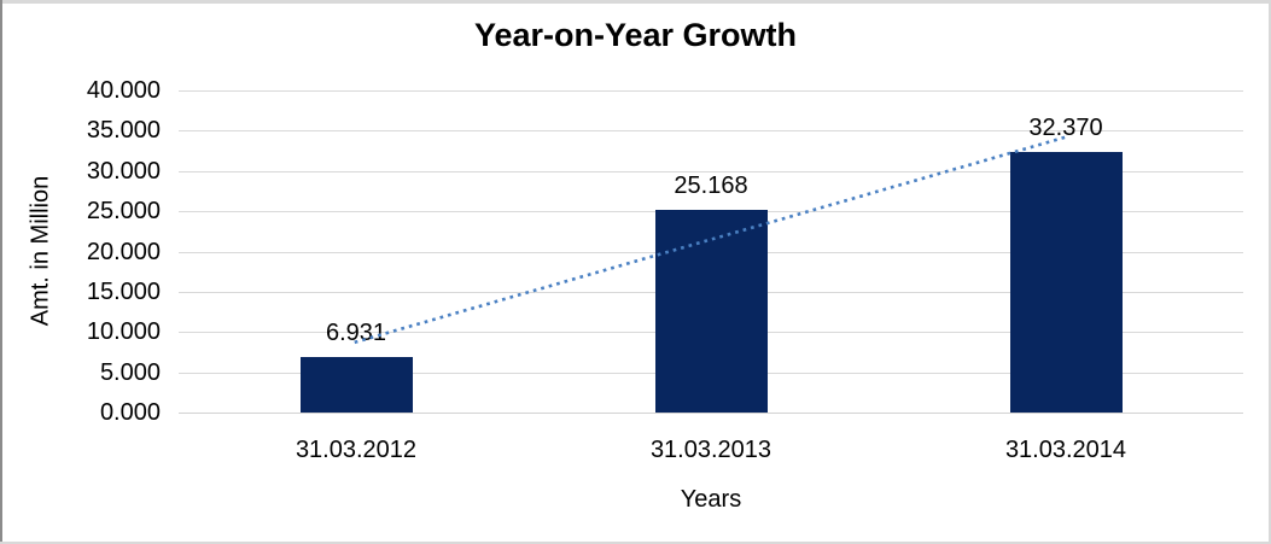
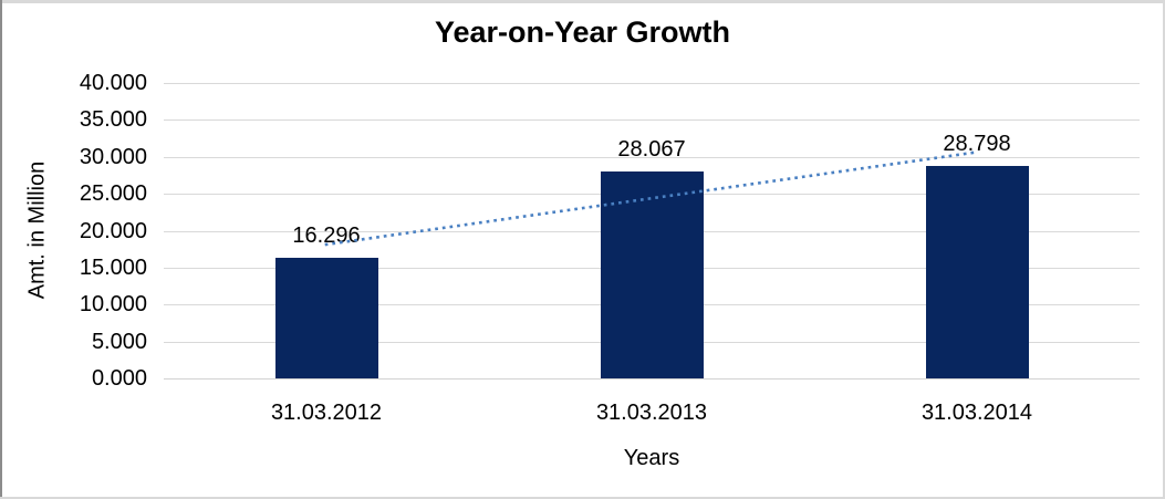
31.03.2012: 6.931 -> 16.296
31.03.2013: 25.168 -> 28.067
31.03.2014: 32.370 -> 28.798
